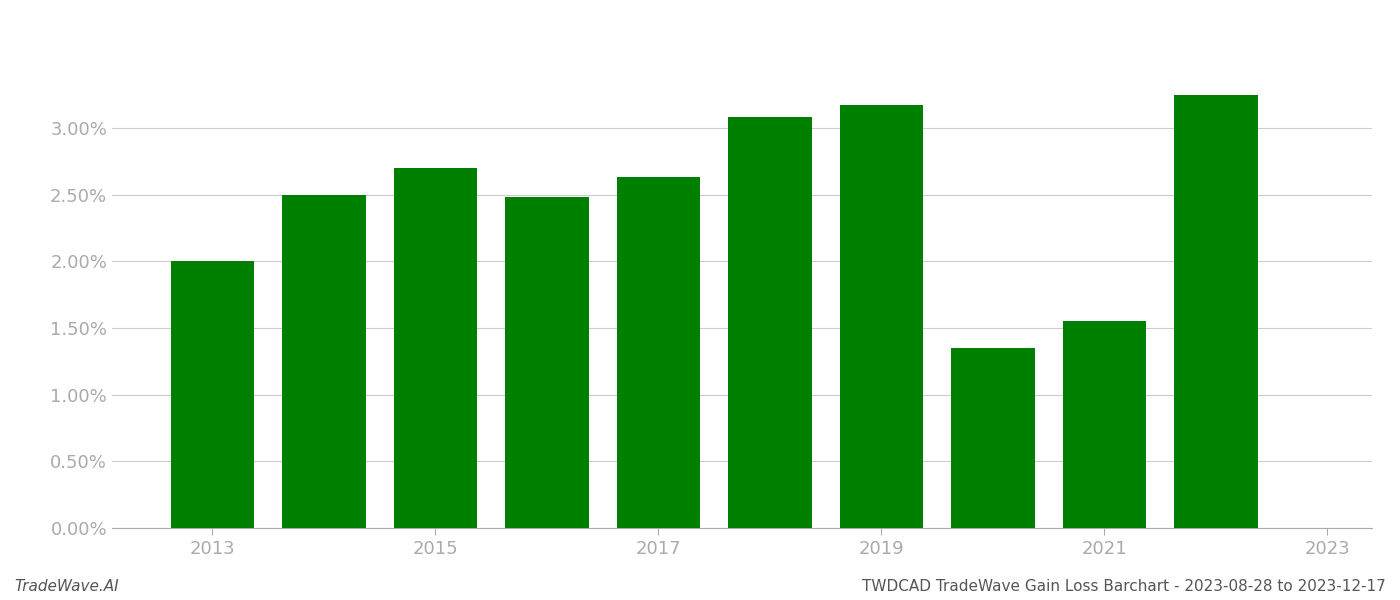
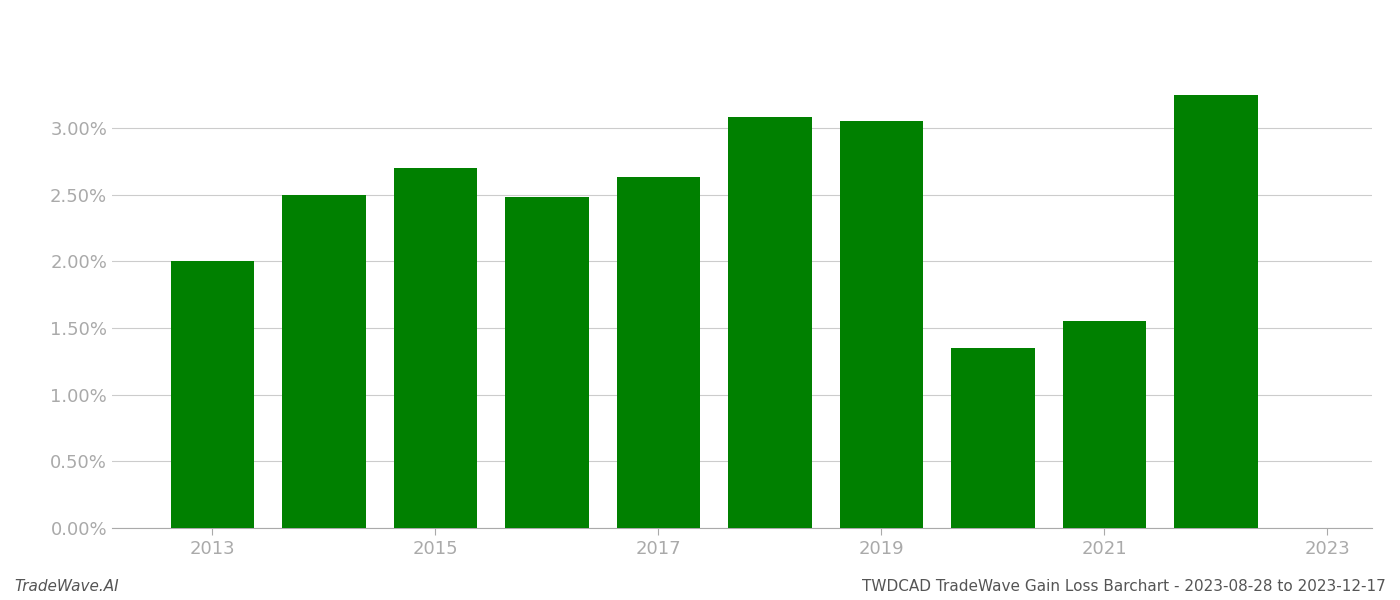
2019: 3.17% -> 3.05%
